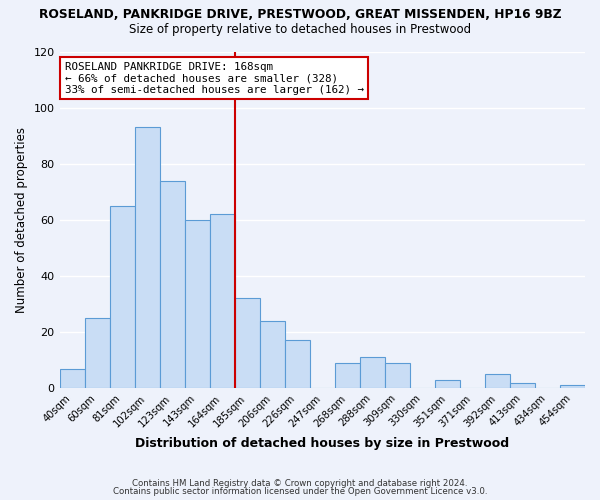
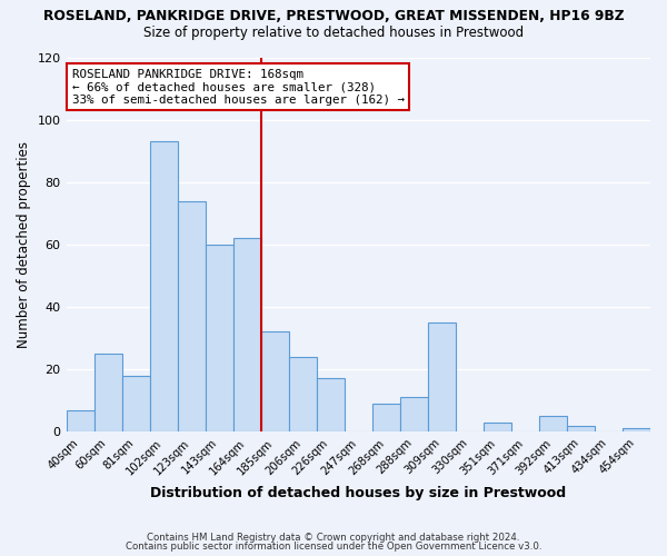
81sqm: 65 -> 18
309sqm: 9 -> 35
